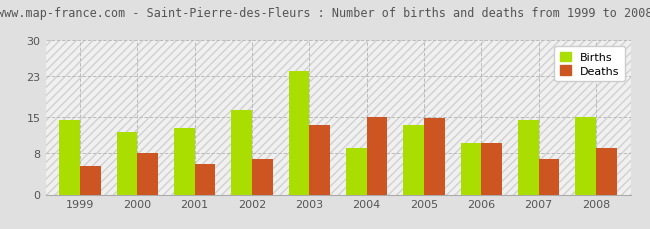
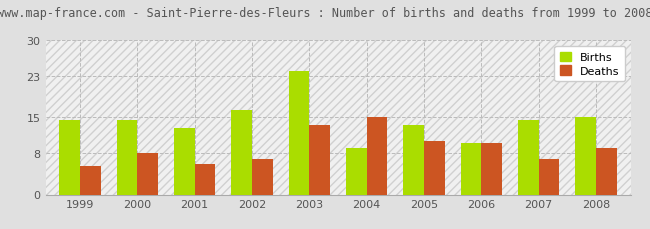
Births/2000: 12.2 -> 14.5
Deaths/2005: 14.8 -> 10.5
